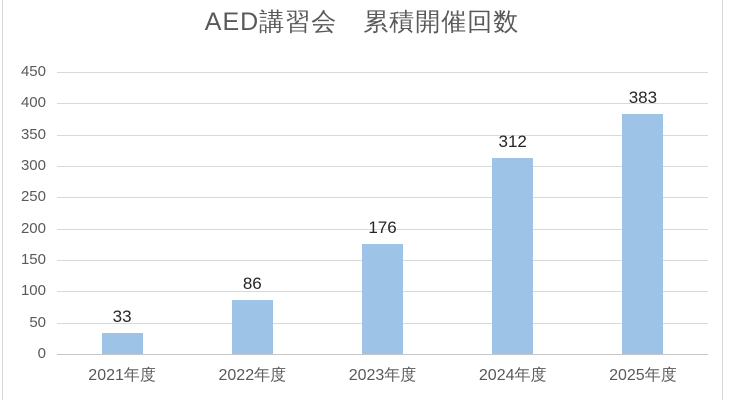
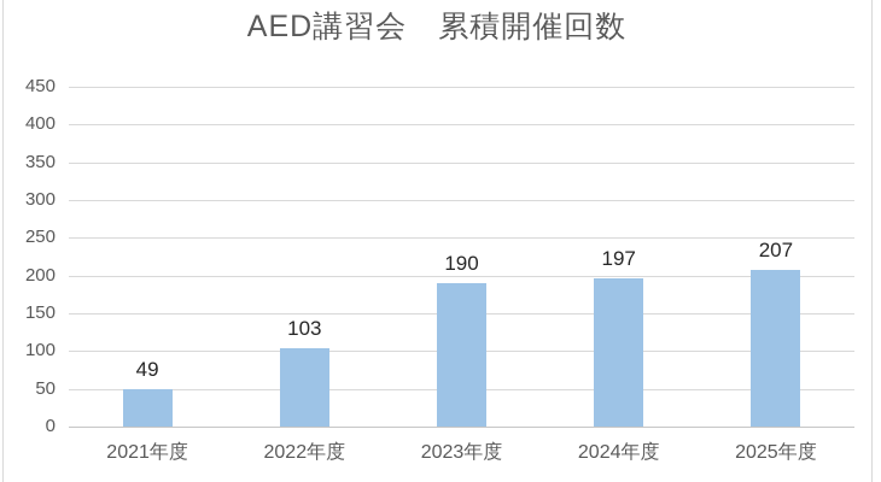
2021年度: 33 -> 49
2022年度: 86 -> 103
2023年度: 176 -> 190
2024年度: 312 -> 197
2025年度: 383 -> 207
